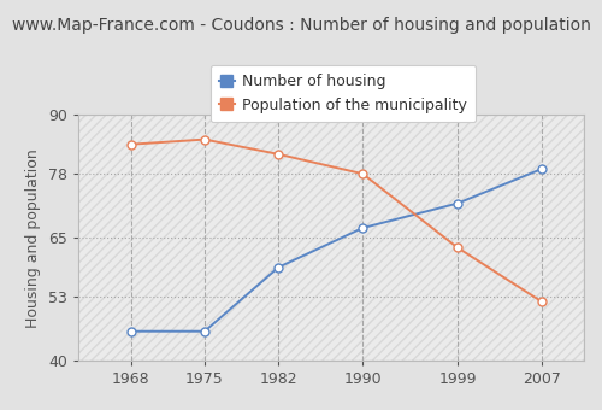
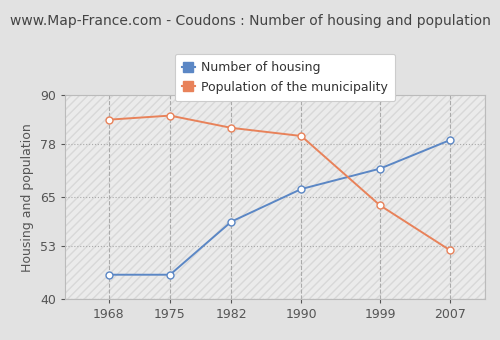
Population of the municipality/1990: 78 -> 80
